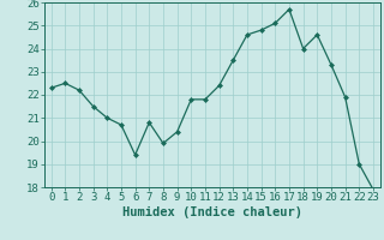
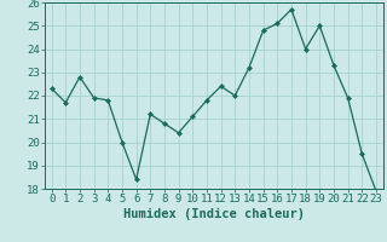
1: 22.5 -> 21.7
2: 22.2 -> 22.8
3: 21.5 -> 21.9
4: 21.0 -> 21.8
5: 20.7 -> 20.0
6: 19.4 -> 18.4
7: 20.8 -> 21.2
8: 19.9 -> 20.8
10: 21.8 -> 21.1
13: 23.5 -> 22.0
14: 24.6 -> 23.2
19: 24.6 -> 25.0
22: 19.0 -> 19.5
